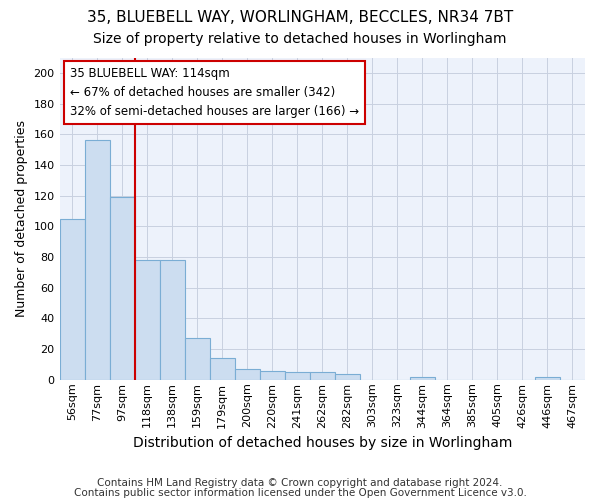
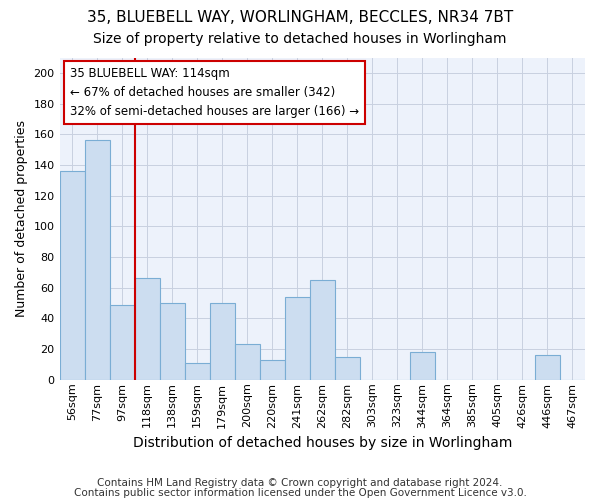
56sqm: 105 -> 136
97sqm: 119 -> 49
118sqm: 78 -> 66
138sqm: 78 -> 50
159sqm: 27 -> 11
179sqm: 14 -> 50
200sqm: 7 -> 23
220sqm: 6 -> 13
241sqm: 5 -> 54
262sqm: 5 -> 65
282sqm: 4 -> 15
344sqm: 2 -> 18
446sqm: 2 -> 16
